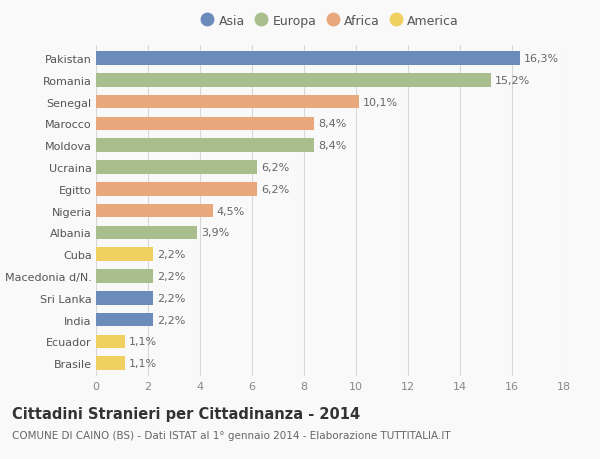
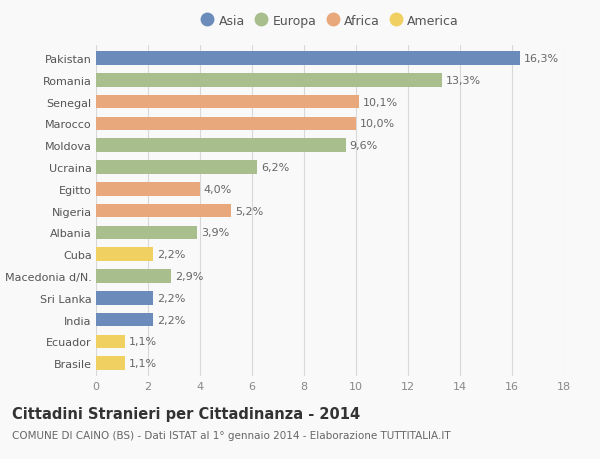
Romania: 15,2% -> 13,3%
Marocco: 8,4% -> 10,0%
Moldova: 8,4% -> 9,6%
Egitto: 6,2% -> 4,0%
Nigeria: 4,5% -> 5,2%
Macedonia d/N.: 2,2% -> 2,9%
